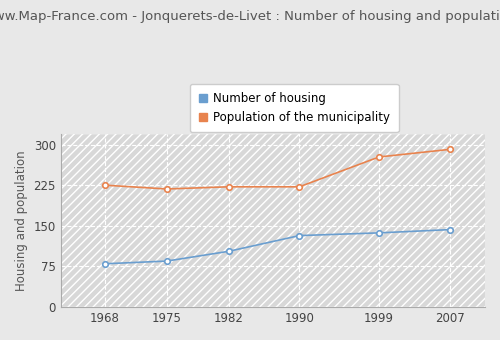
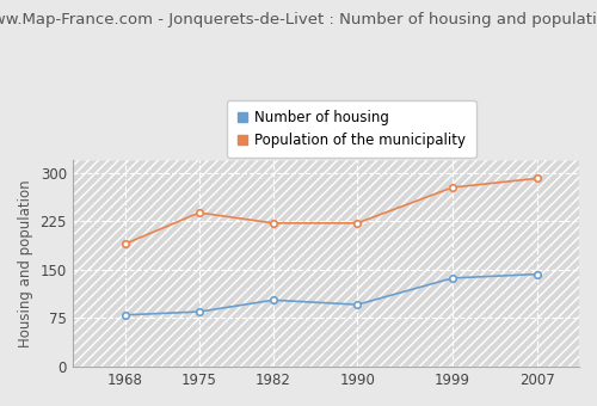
Population of the municipality/1968: 225 -> 190
Population of the municipality/1975: 218 -> 238
Number of housing/1990: 132 -> 96
